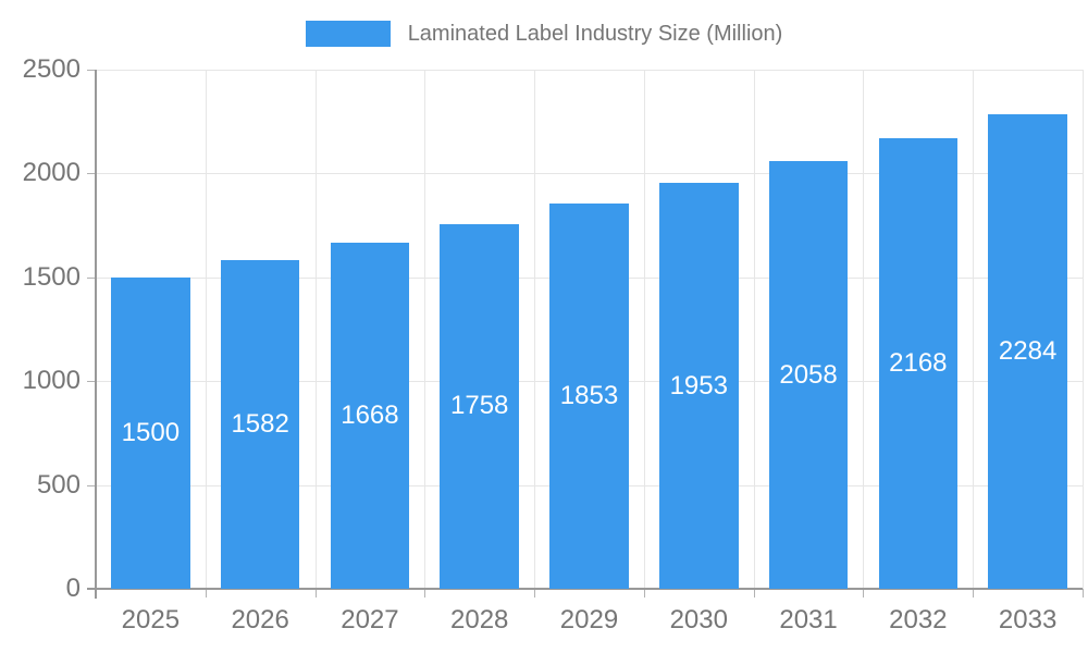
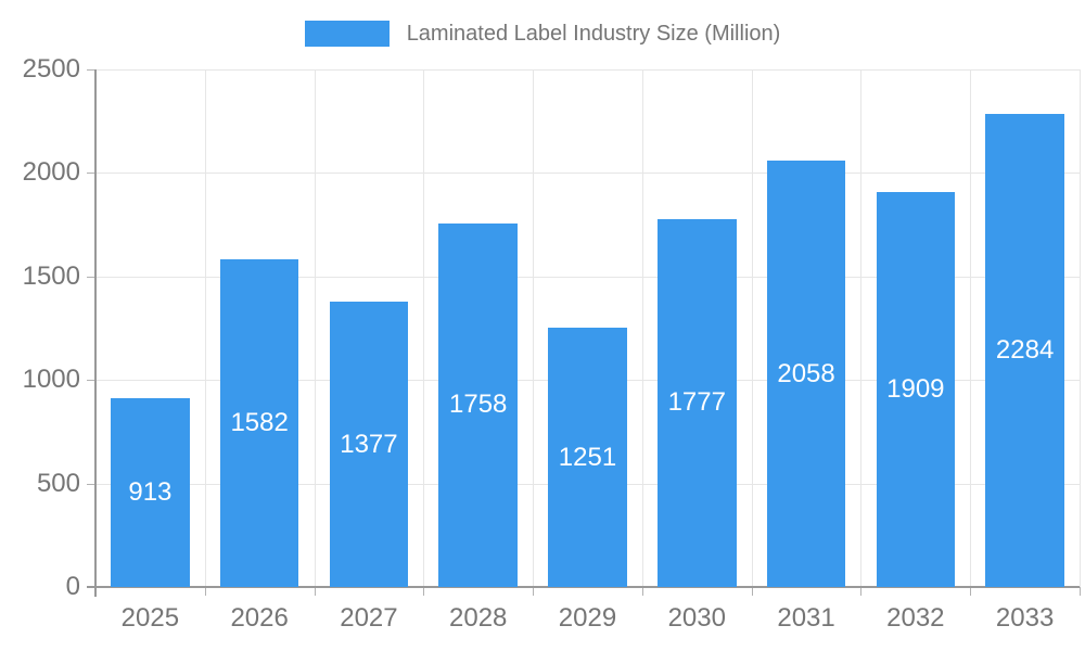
2025: 1500 -> 913
2027: 1668 -> 1377
2029: 1853 -> 1251
2030: 1953 -> 1777
2032: 2168 -> 1909
